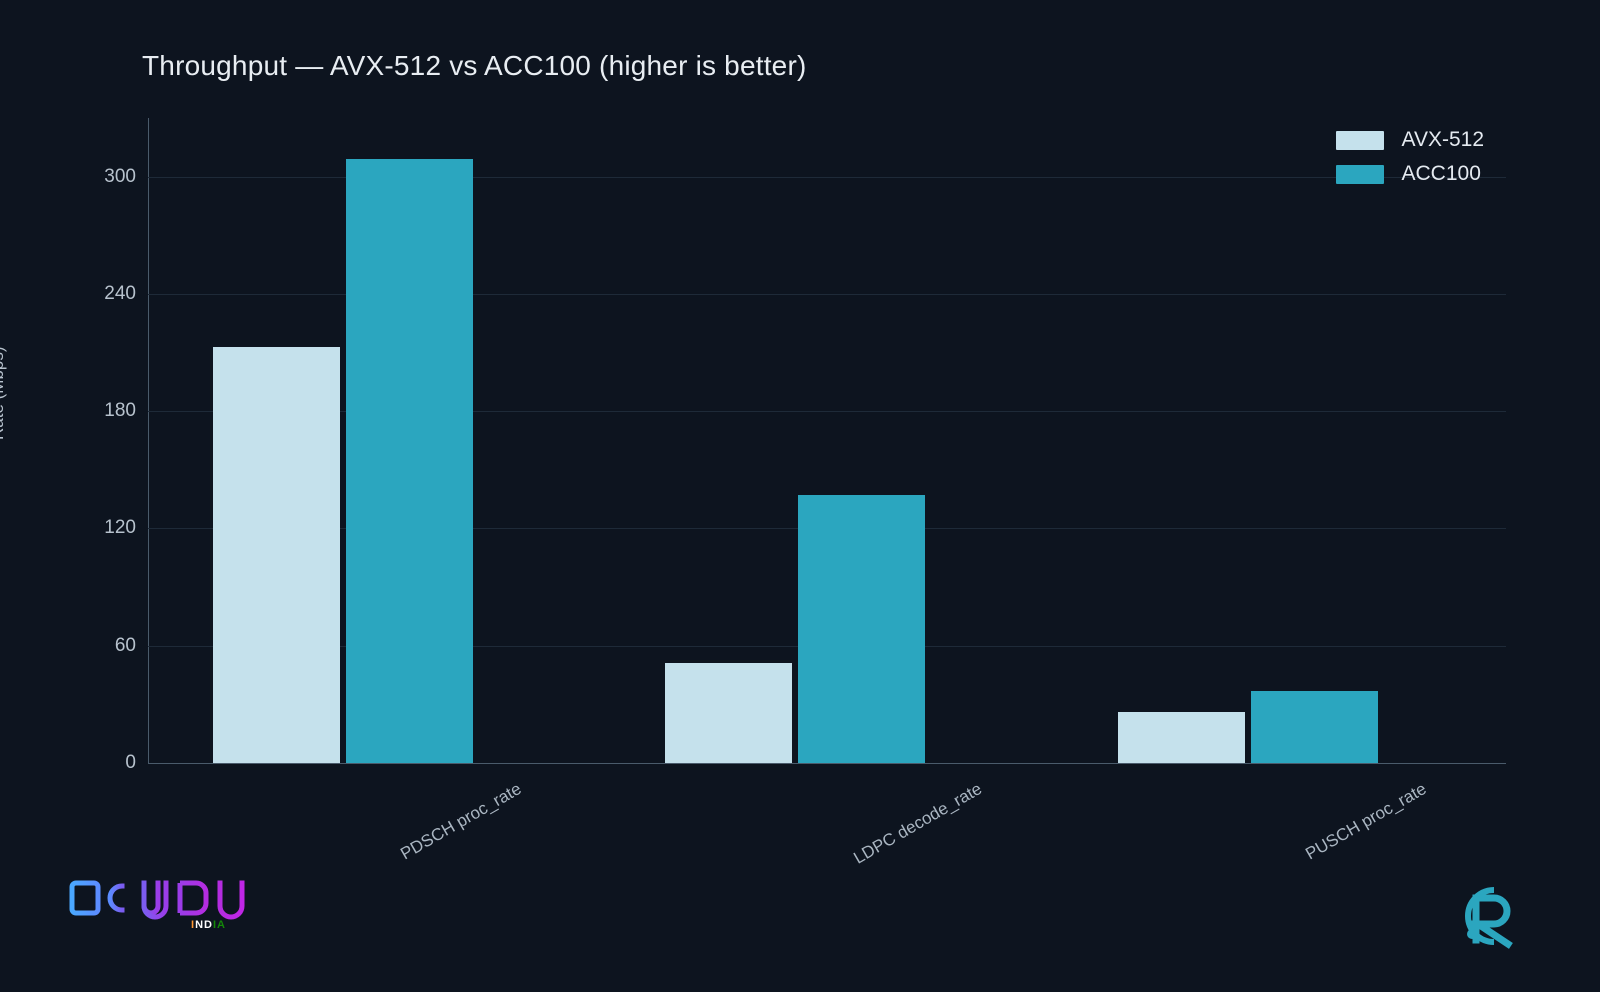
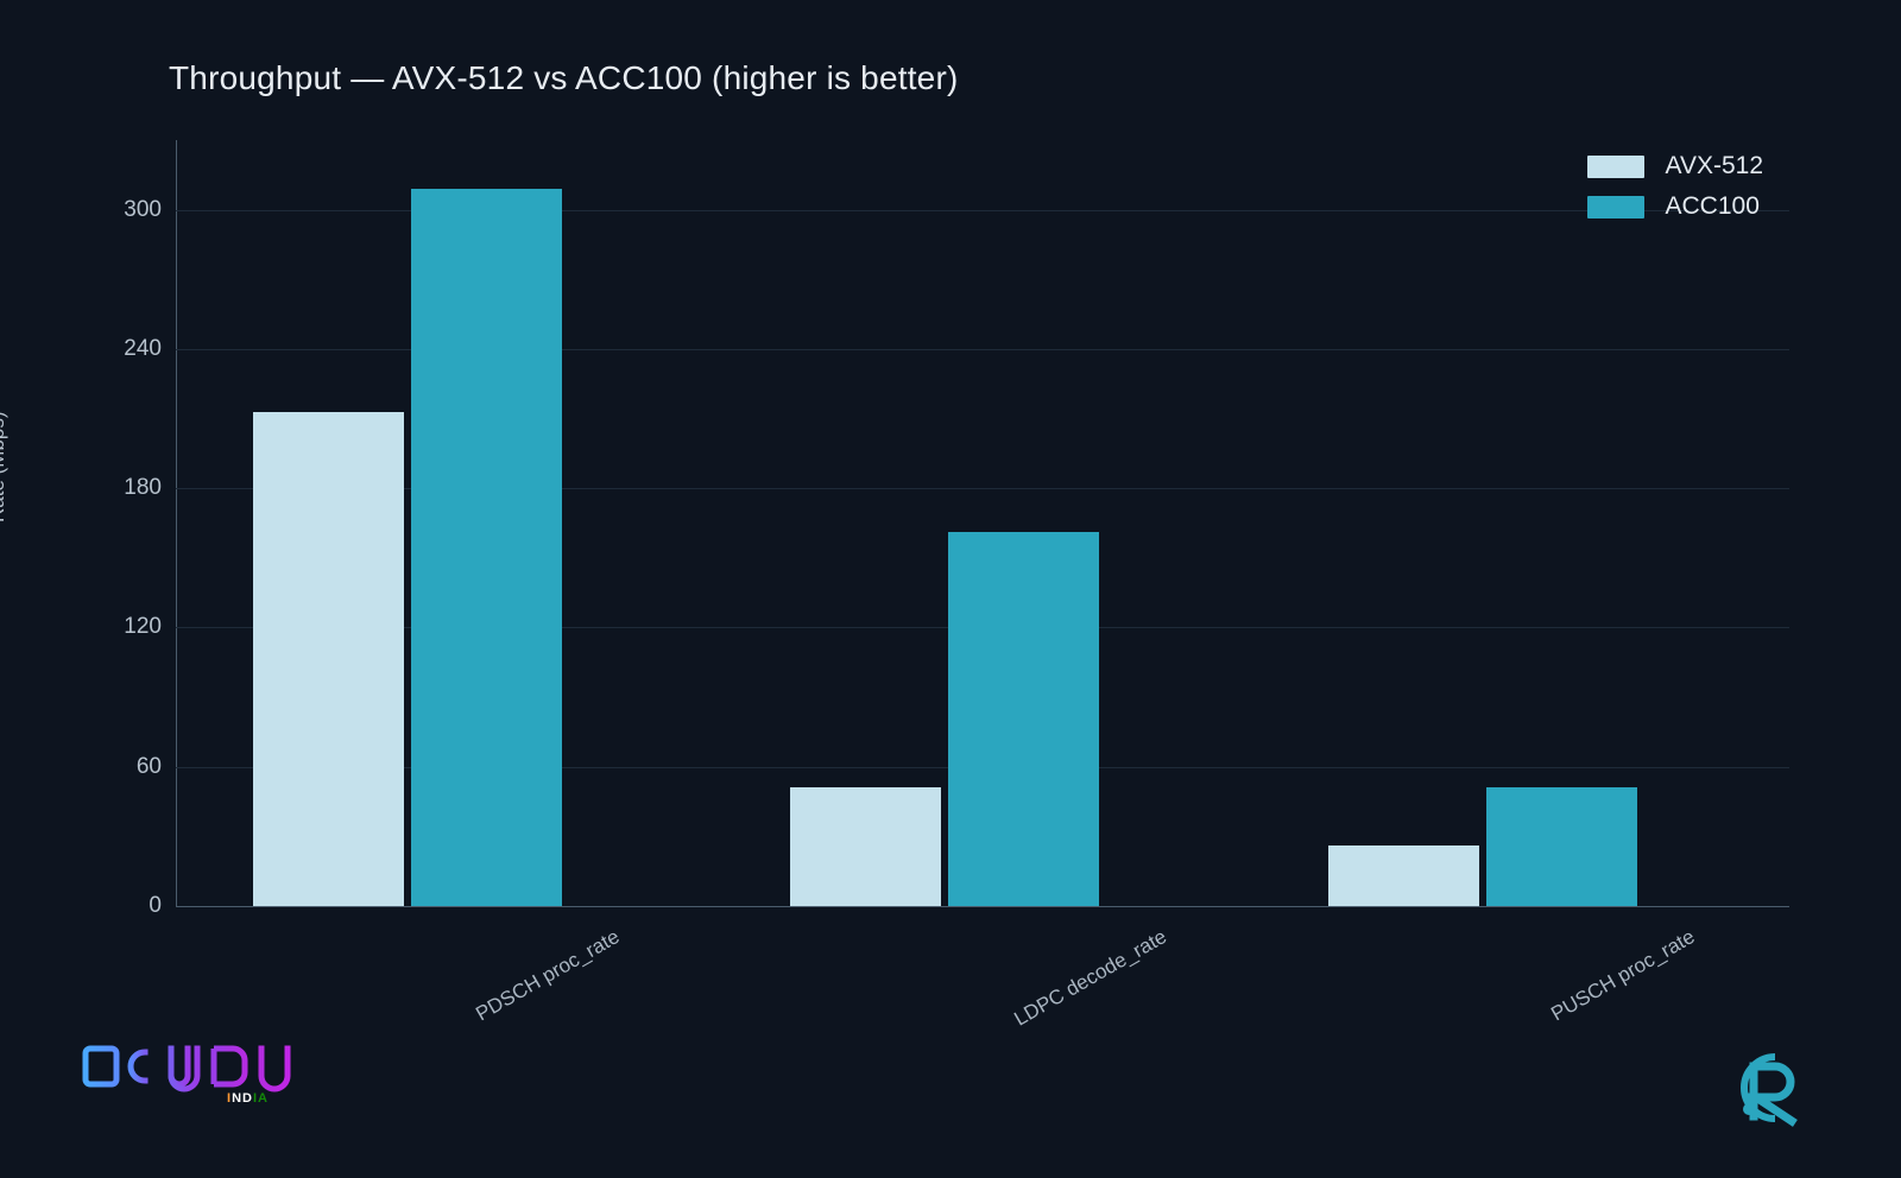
ACC100/LDPC decode_rate: 137 -> 161
ACC100/PUSCH proc_rate: 37 -> 51
